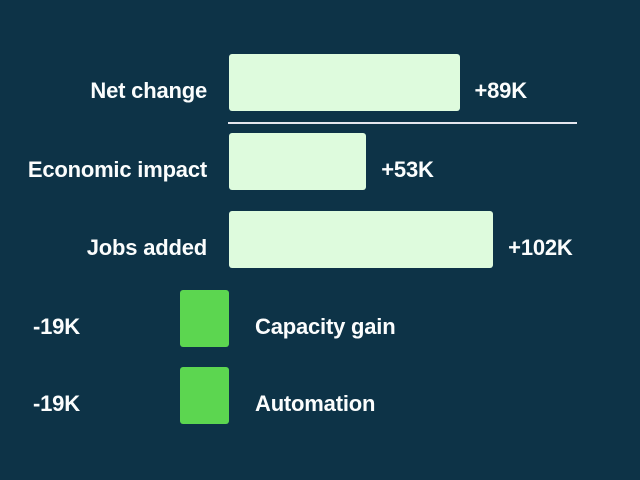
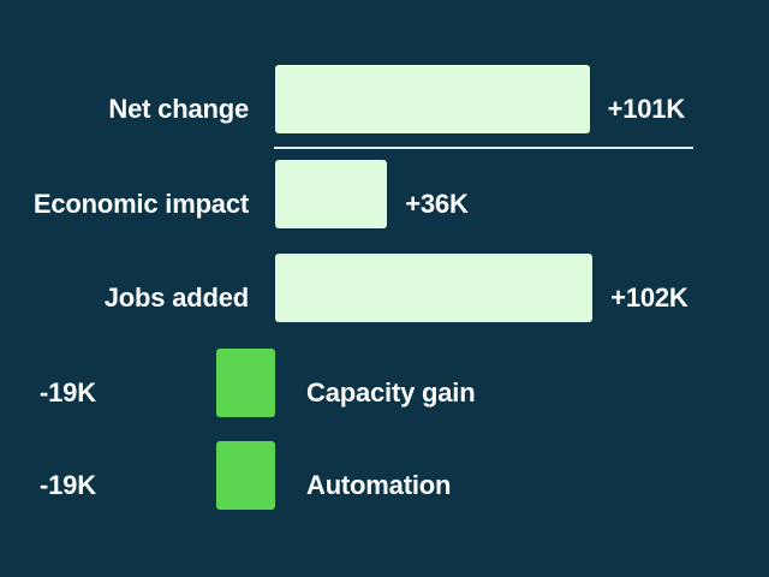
Net change: +89K -> +101K
Economic impact: +53K -> +36K
